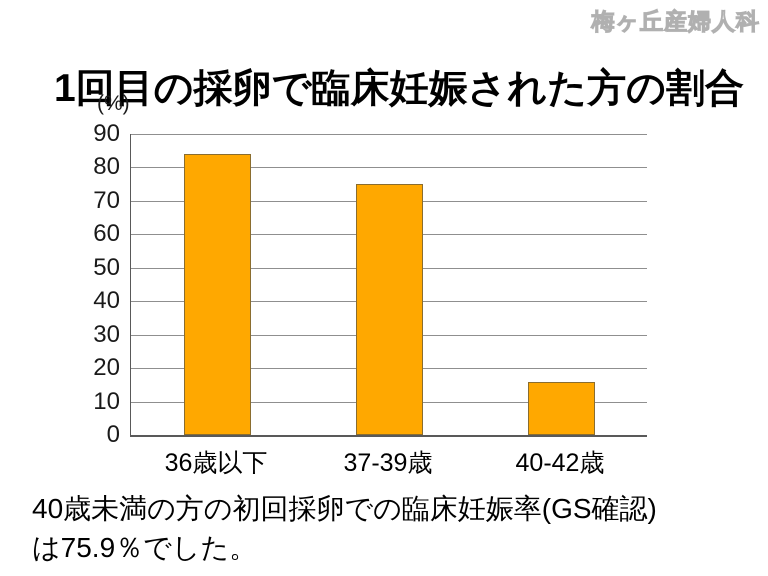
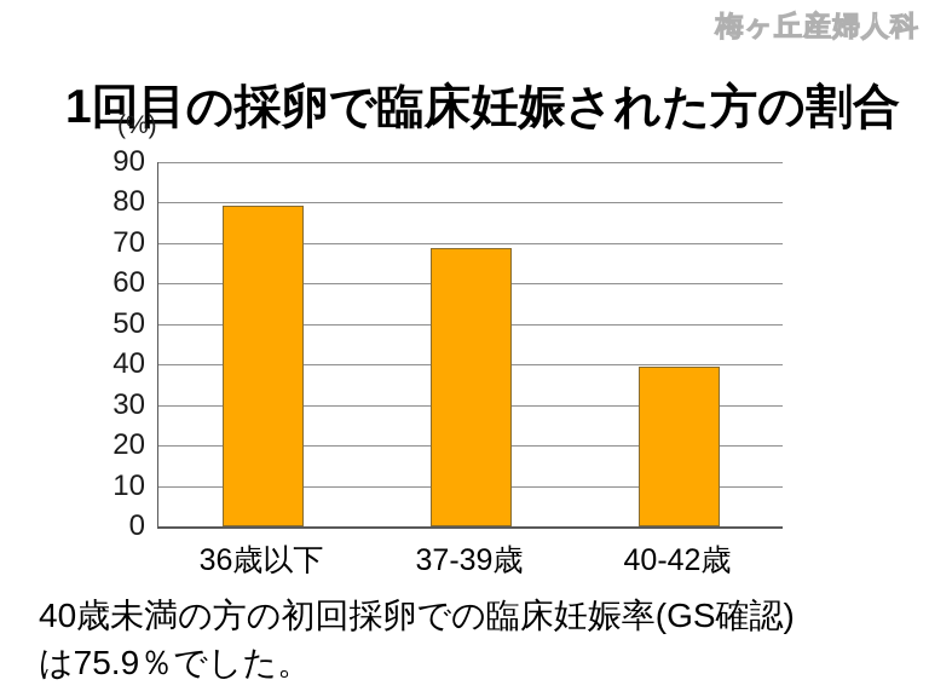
36歳以下: 84 -> 79
37-39歳: 75 -> 69
40-42歳: 16 -> 39
